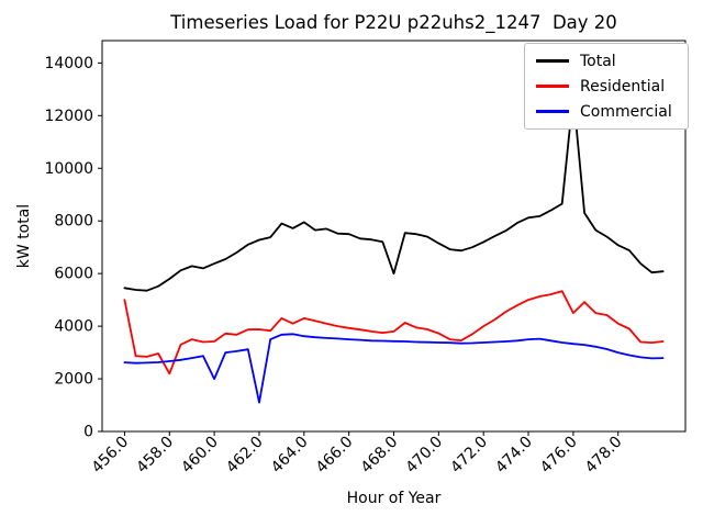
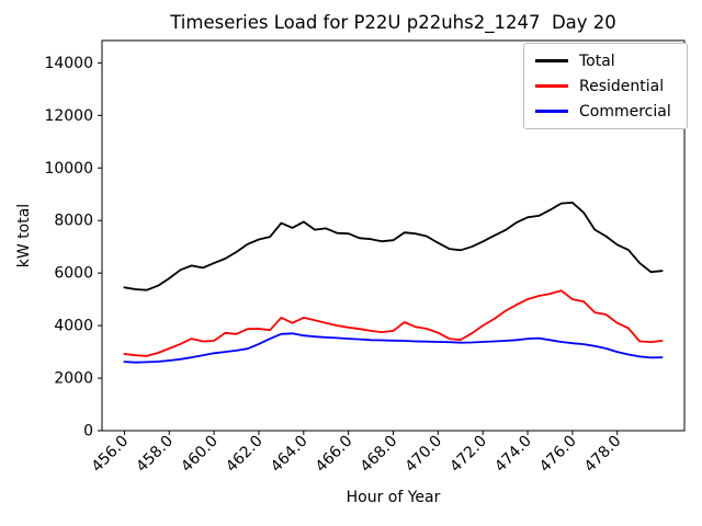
Residential/456.0: 5000 -> 2900
Residential/458.0: 2200 -> 3100
Commercial/460.0: 2000 -> 3000
Commercial/462.0: 1100 -> 3300
Total/468.0: 6000 -> 7200
Total/476.0: 12800 -> 8700
Residential/476.0: 4500 -> 5000
